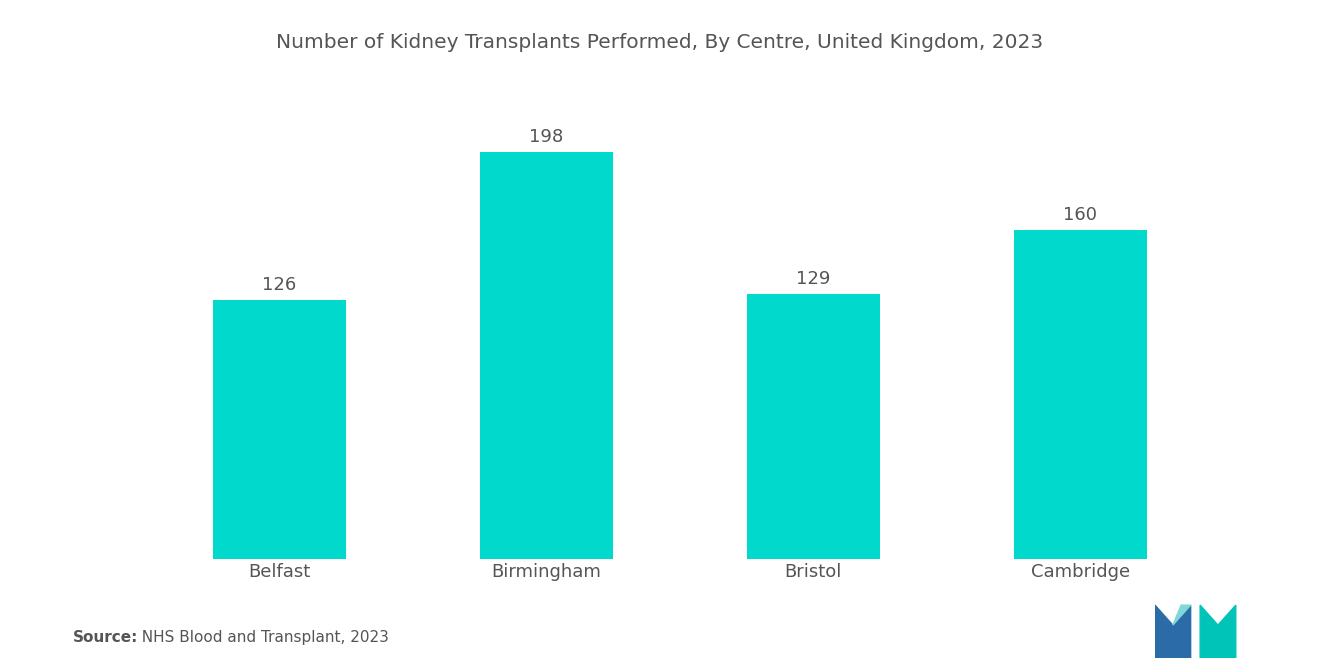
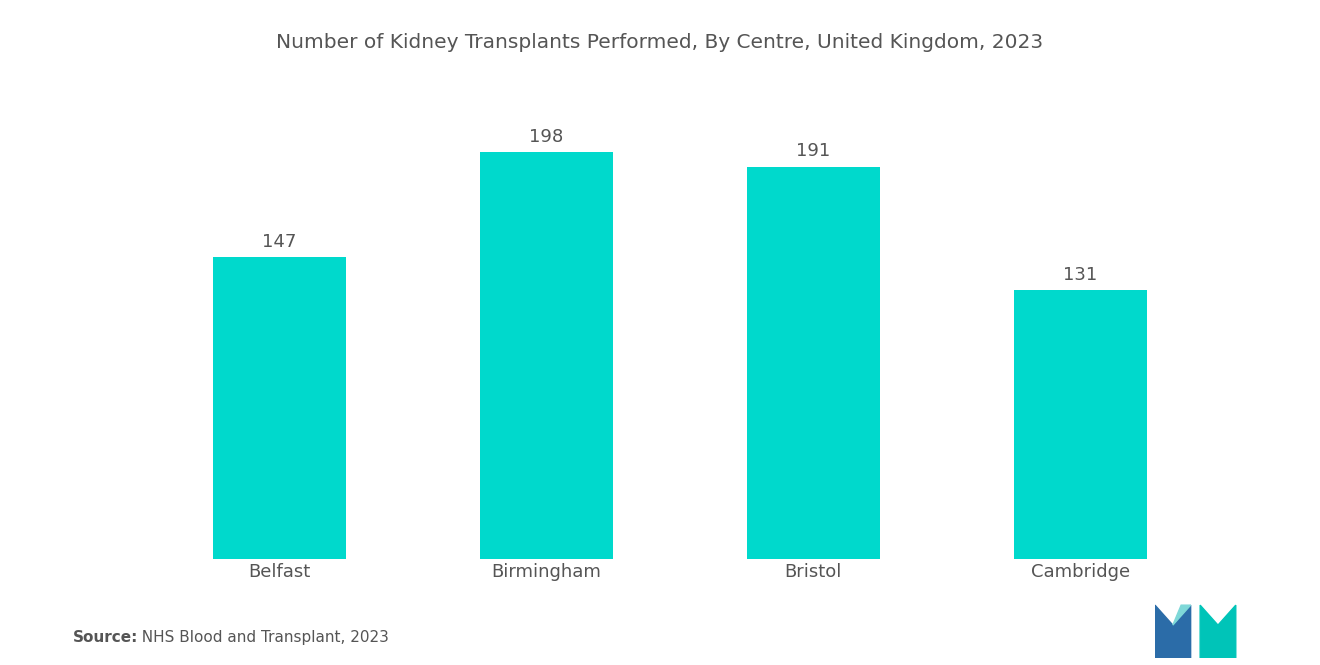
Belfast: 126 -> 147
Bristol: 129 -> 191
Cambridge: 160 -> 131
